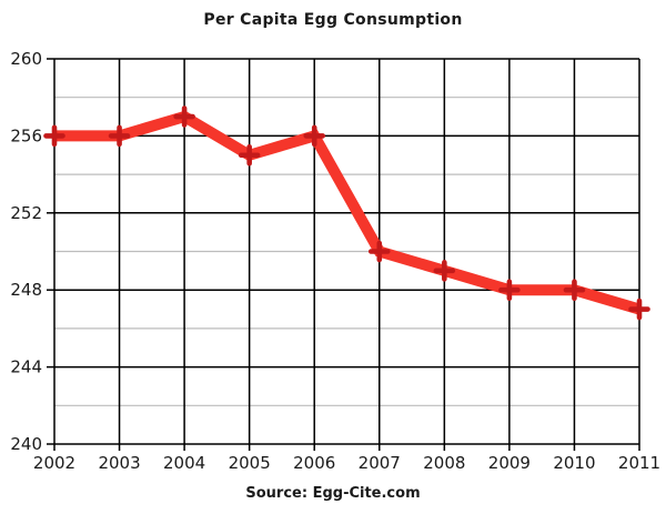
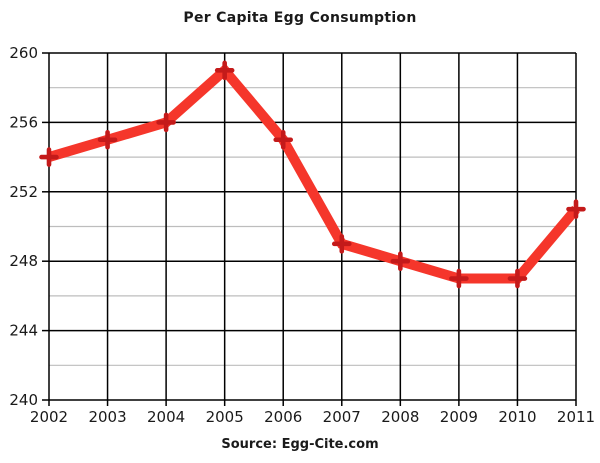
2002: 256 -> 254
2003: 256 -> 255
2004: 257 -> 256
2005: 255 -> 259
2006: 256 -> 255
2007: 250 -> 249
2008: 249 -> 248
2009: 248 -> 247
2010: 248 -> 247
2011: 247 -> 251
